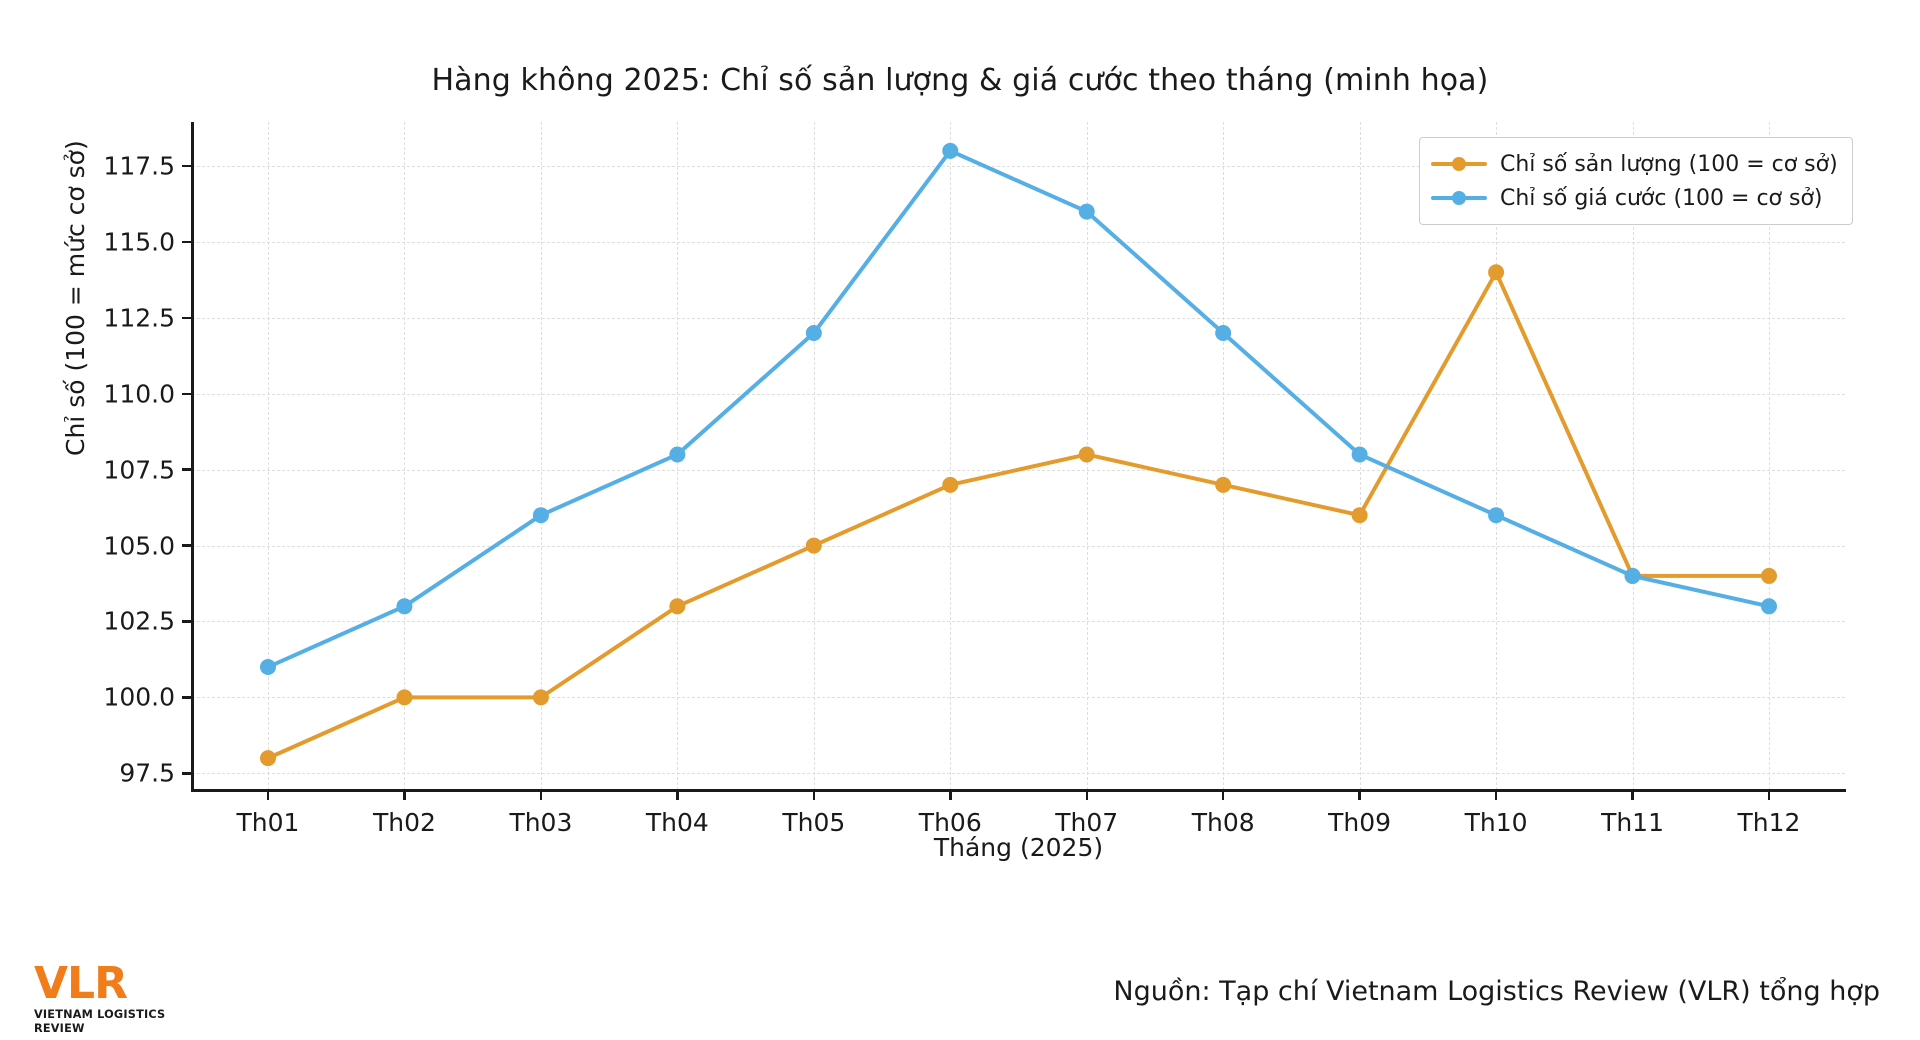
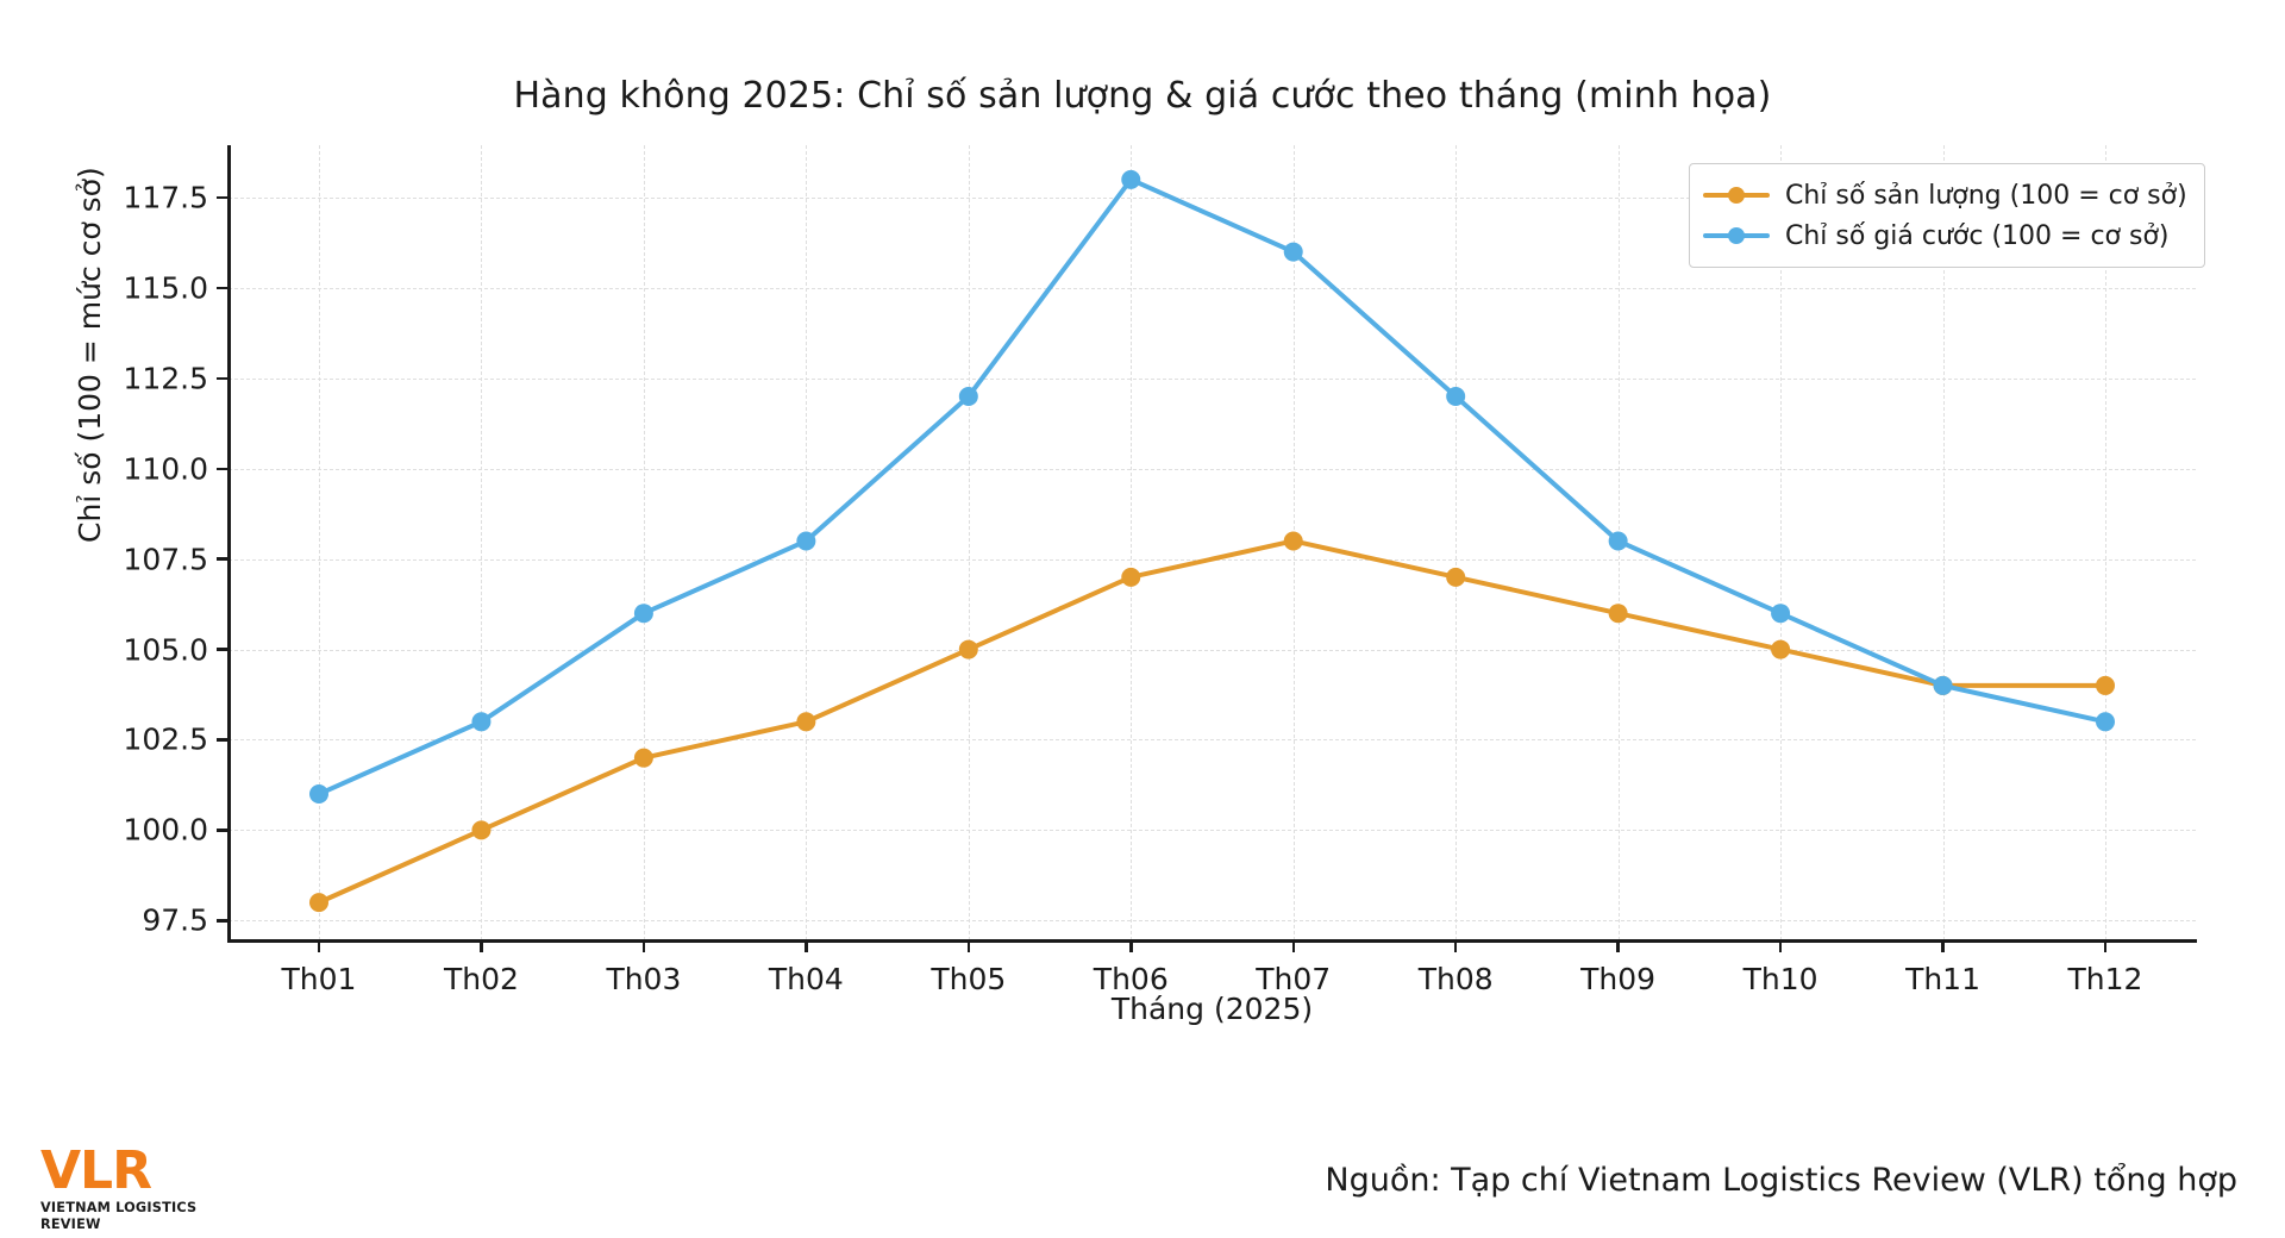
Chỉ số sản lượng (100 = cơ sở)/Th03: 100 -> 102
Chỉ số sản lượng (100 = cơ sở)/Th10: 114 -> 105
